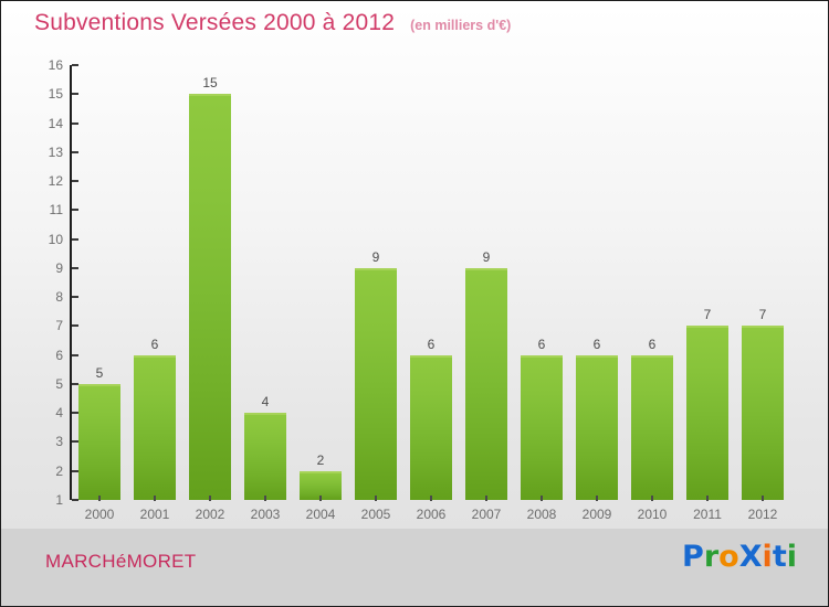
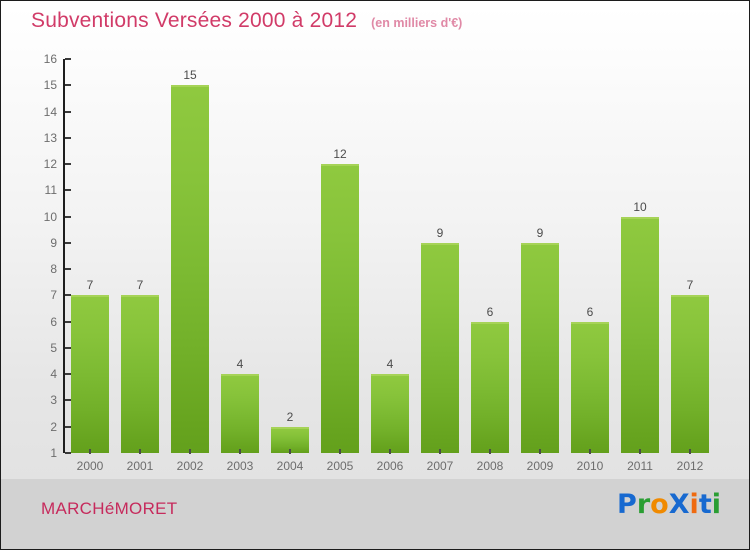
2000: 5 -> 7
2001: 6 -> 7
2005: 9 -> 12
2006: 6 -> 4
2009: 6 -> 9
2011: 7 -> 10
